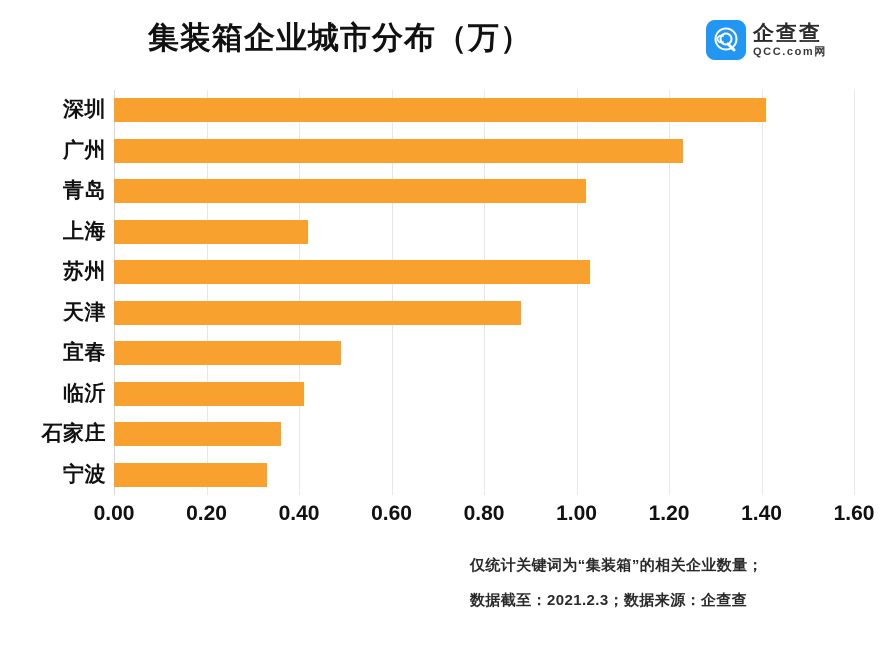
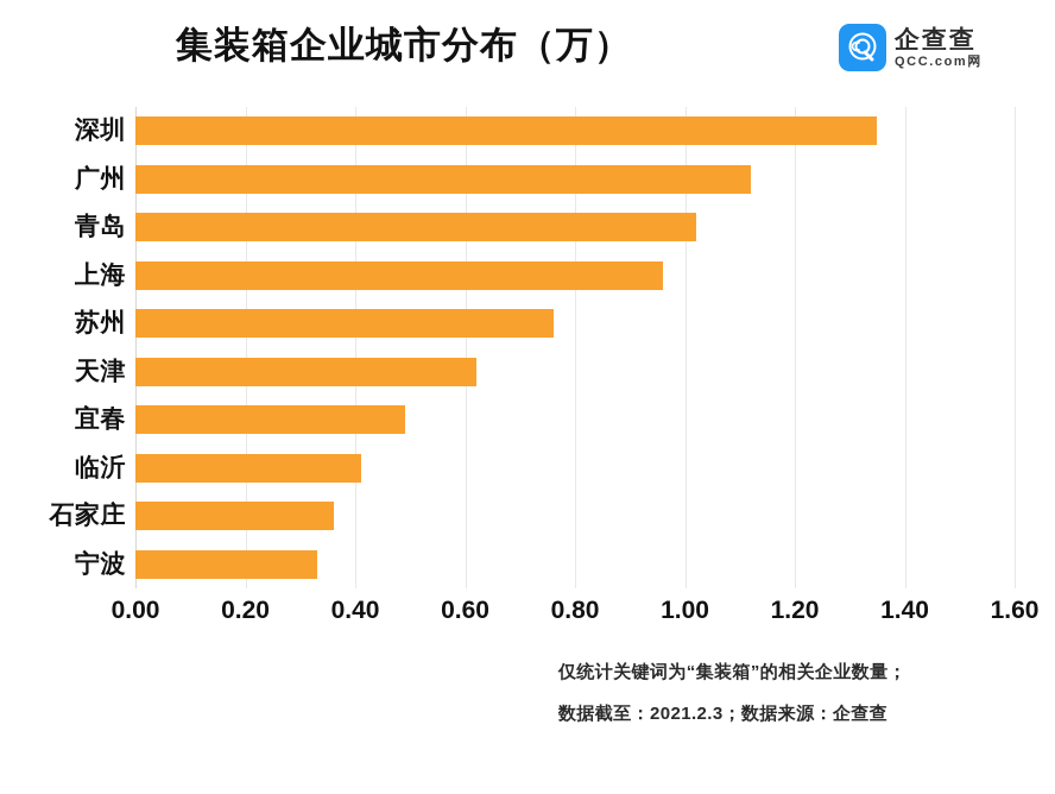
深圳: 1.41 -> 1.35
广州: 1.23 -> 1.12
上海: 0.42 -> 0.96
苏州: 1.03 -> 0.76
天津: 0.88 -> 0.62
